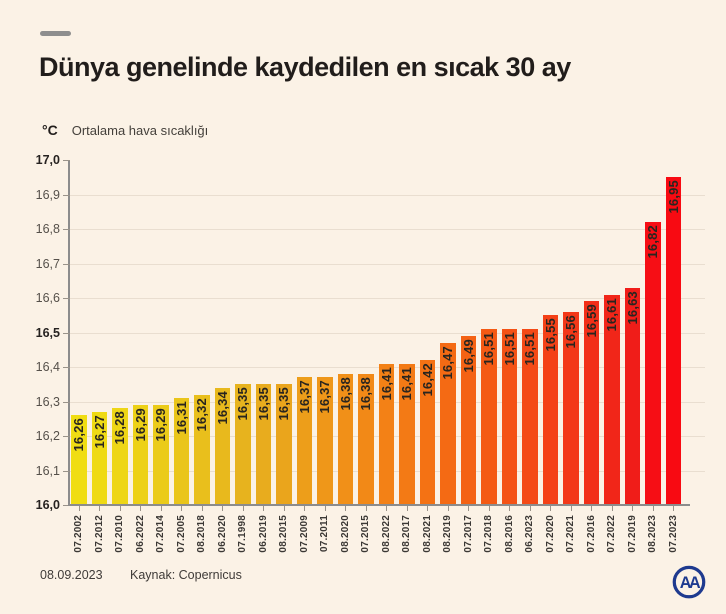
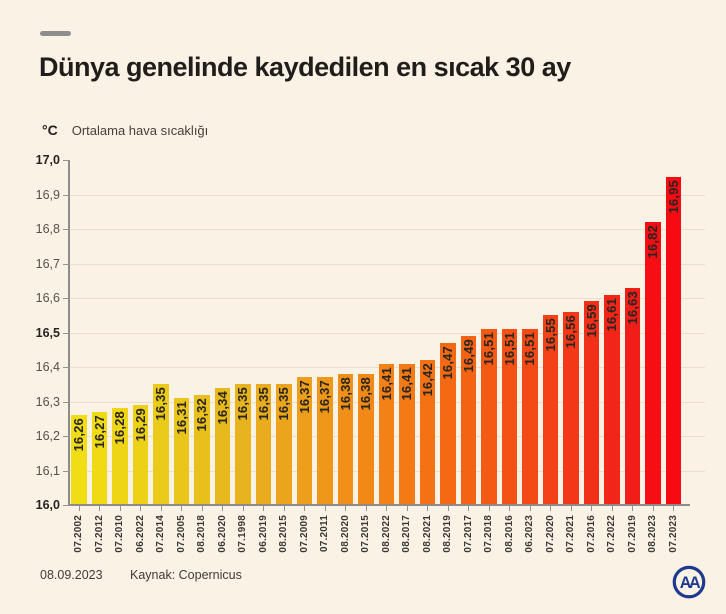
07.2014: 16,29 -> 16,35
